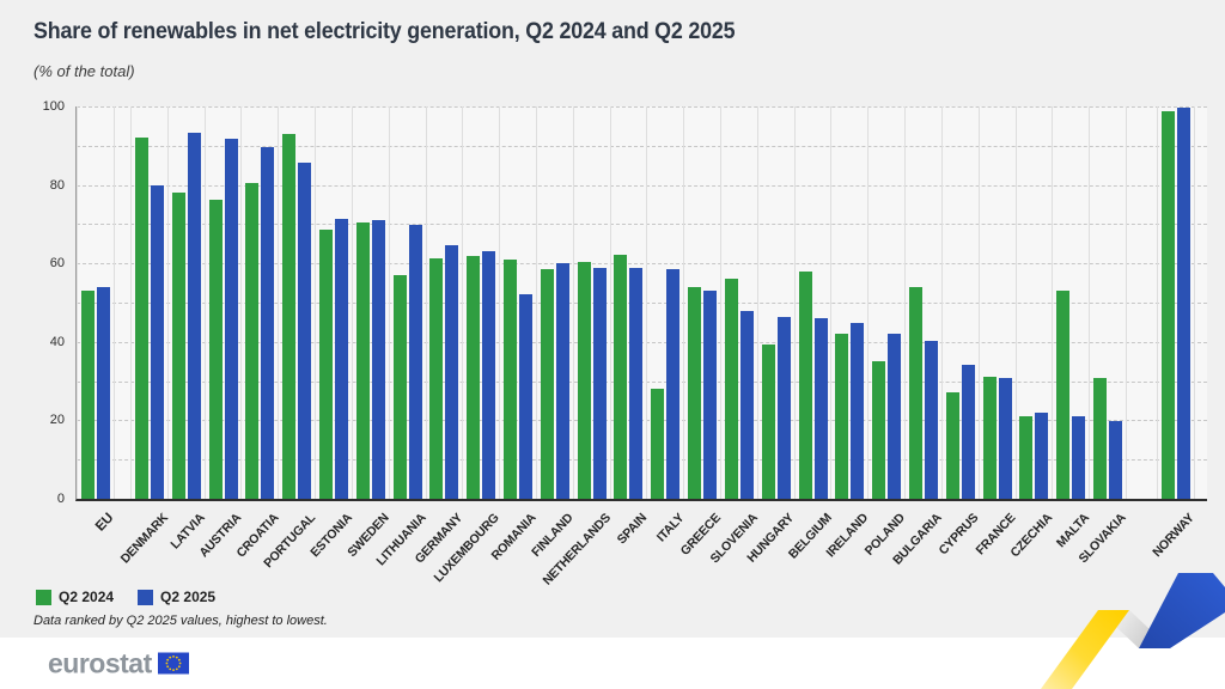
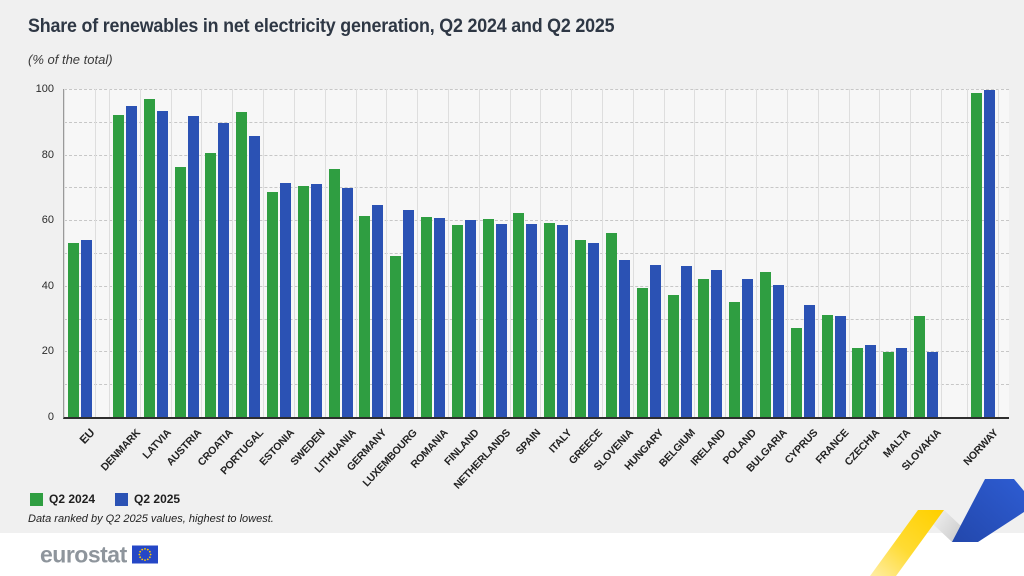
Q2 2025/DENMARK: 80 -> 95
Q2 2024/LATVIA: 78 -> 97
Q2 2024/LITHUANIA: 57 -> 76
Q2 2024/LUXEMBOURG: 62 -> 49
Q2 2025/ROMANIA: 52 -> 61
Q2 2024/ITALY: 28 -> 59
Q2 2024/BELGIUM: 58 -> 37
Q2 2024/BULGARIA: 54 -> 44
Q2 2024/MALTA: 53 -> 20
